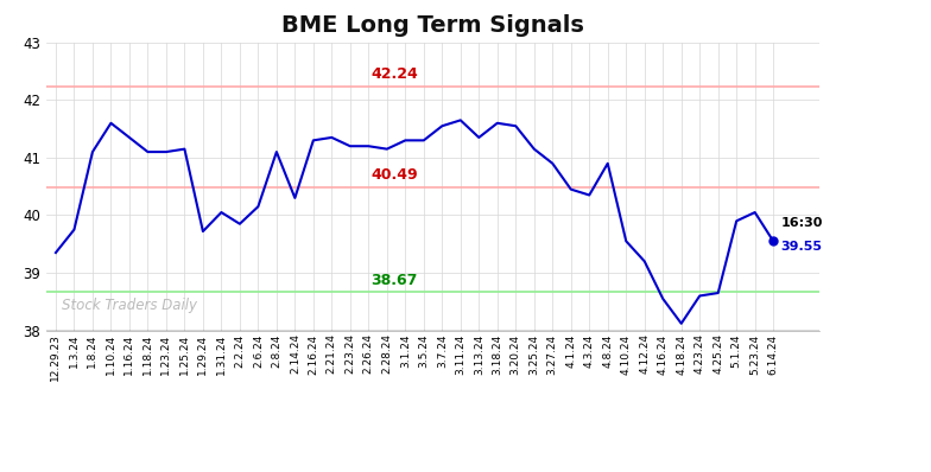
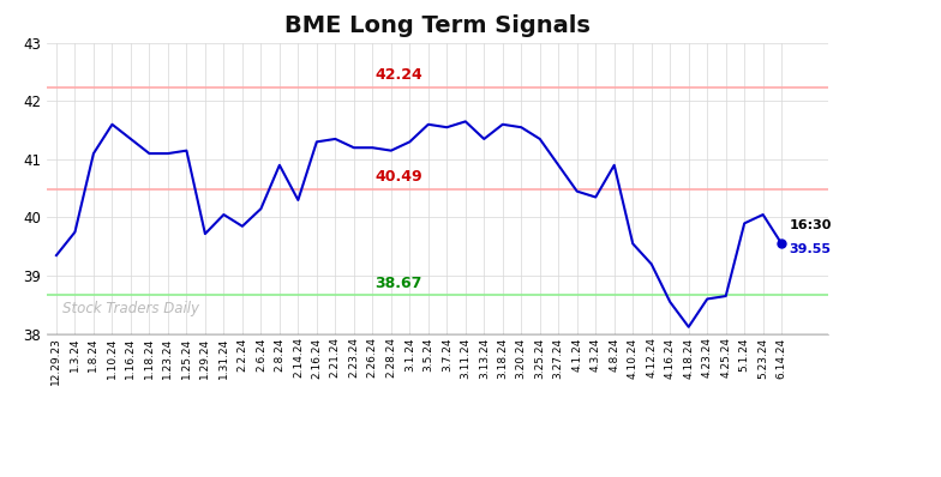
2.8.24: 41.10 -> 40.90
3.5.24: 41.30 -> 41.60
3.25.24: 41.15 -> 41.35
